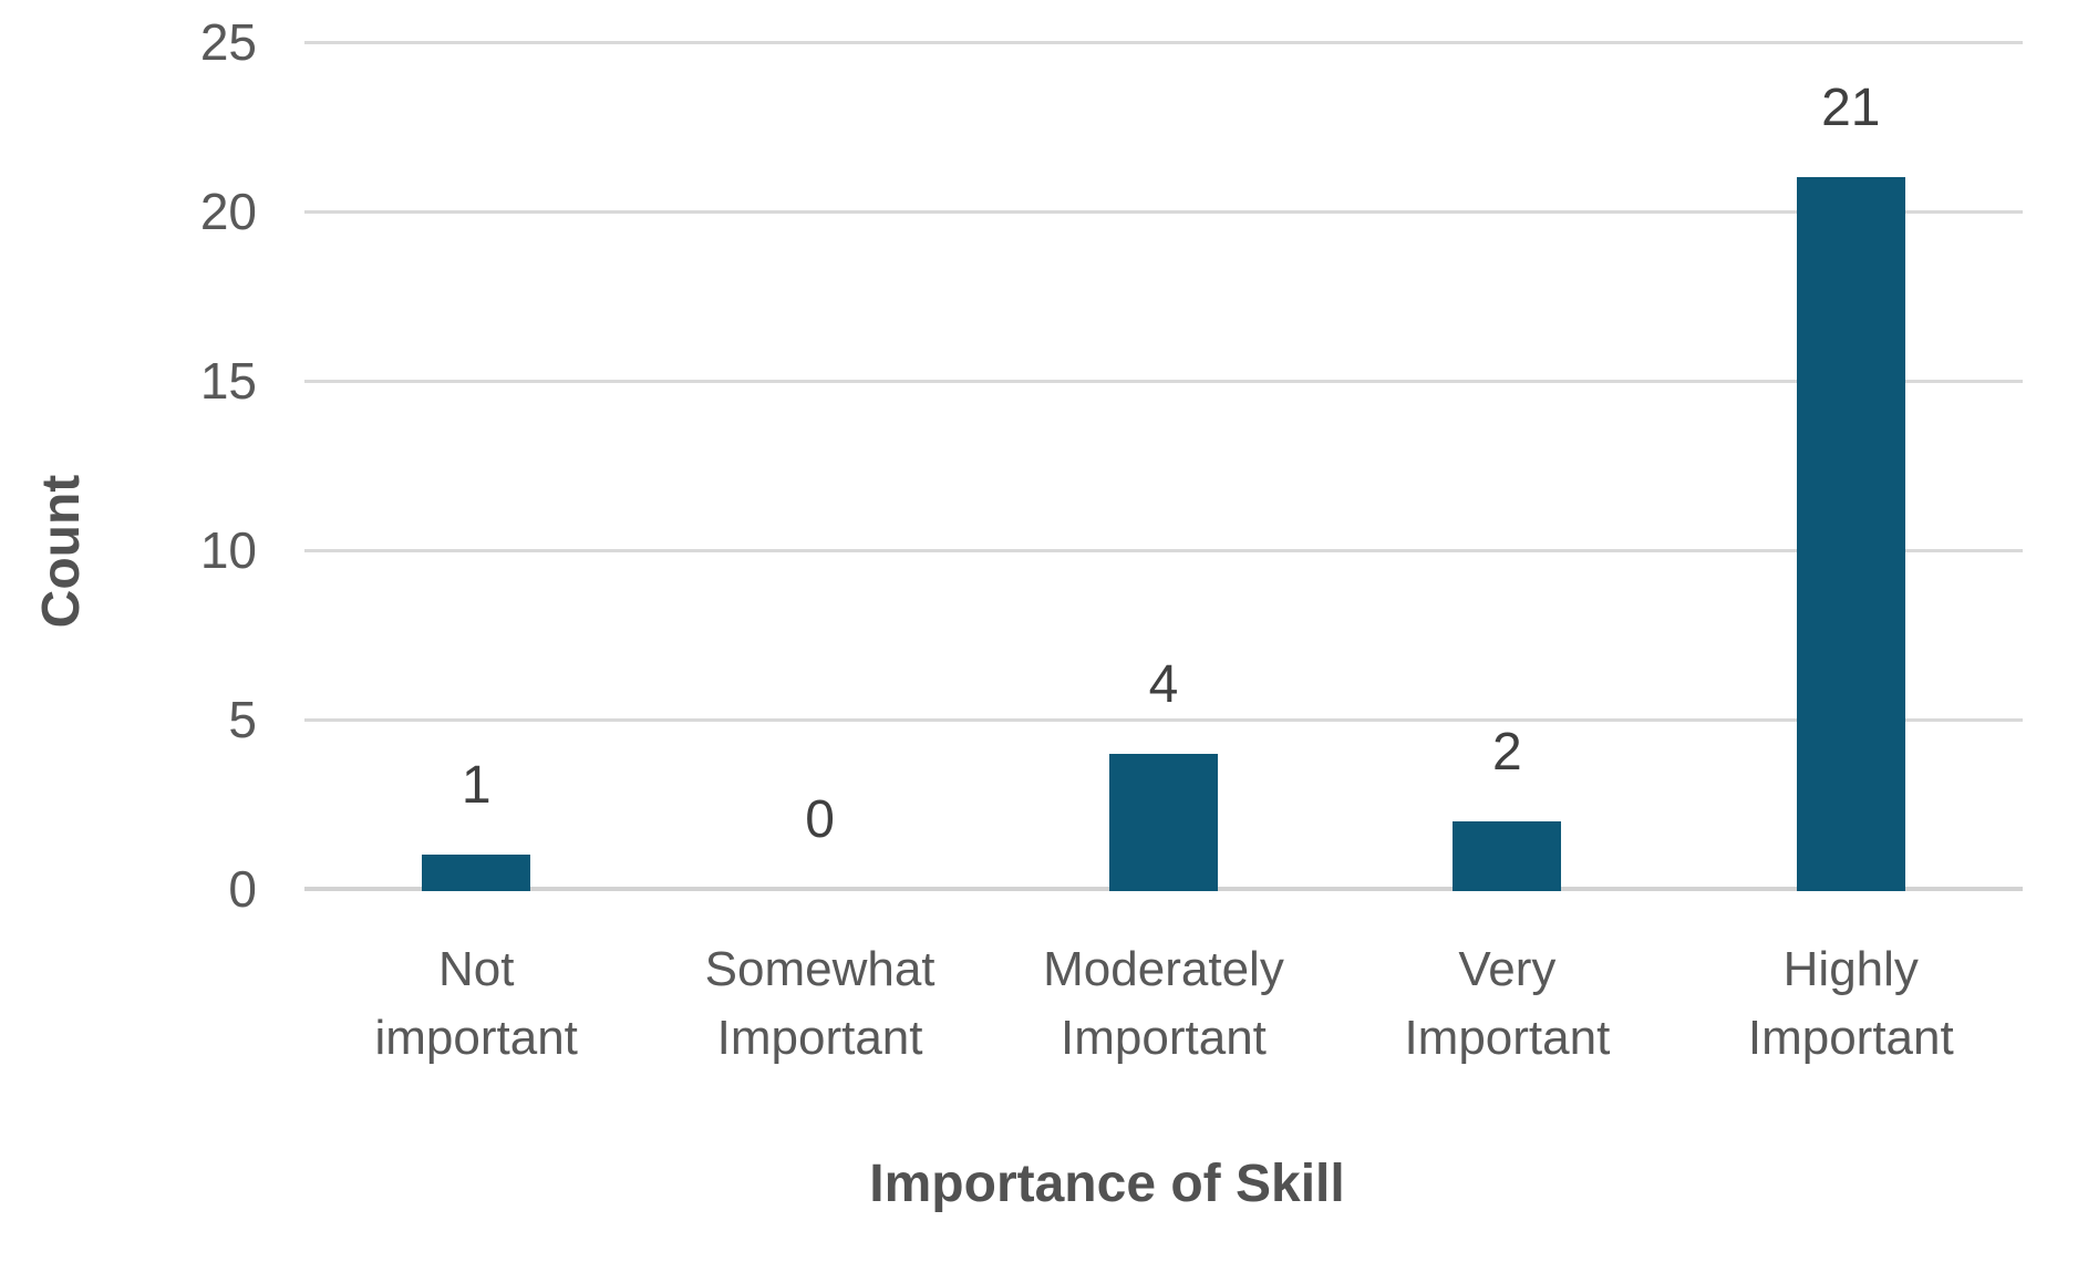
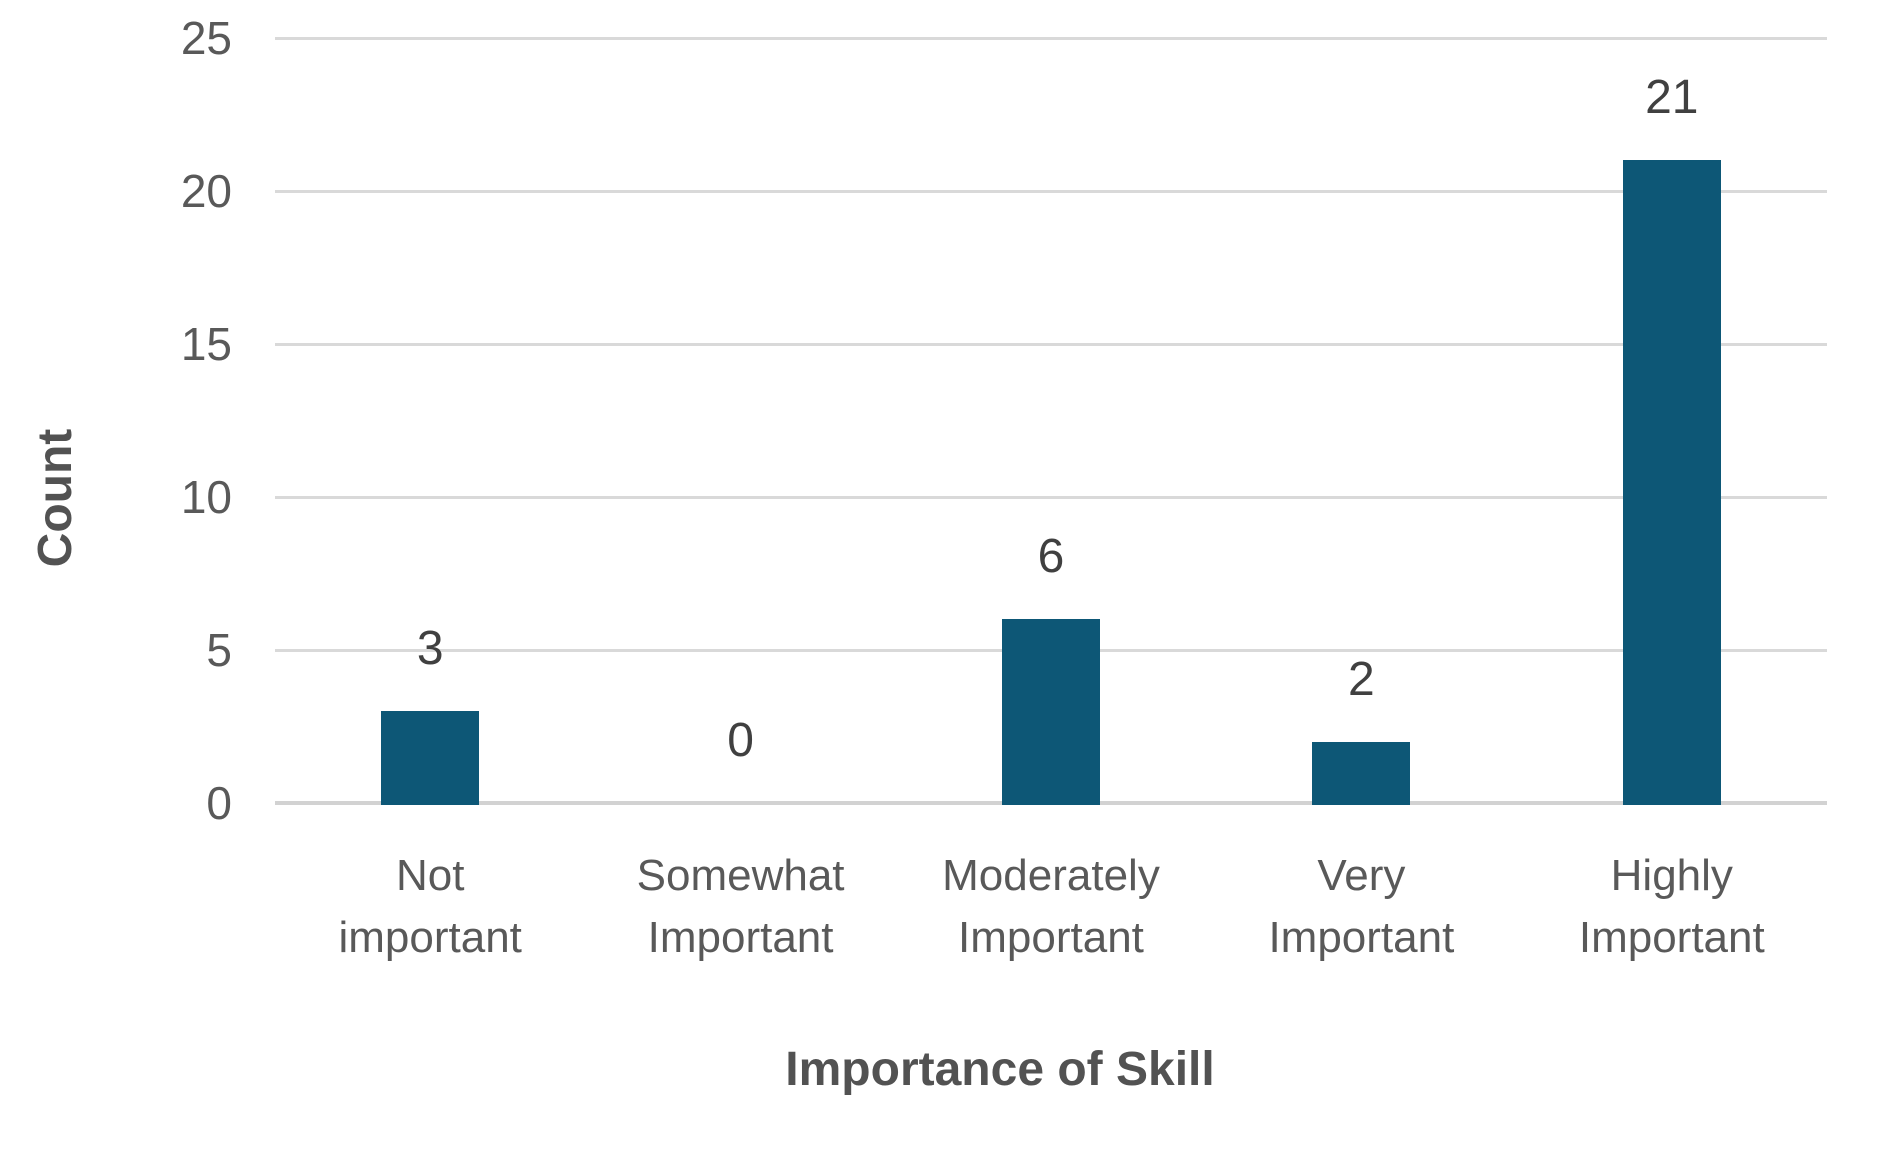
Not important: 1 -> 3
Moderately Important: 4 -> 6
